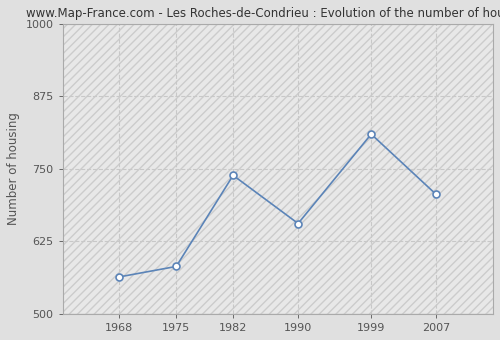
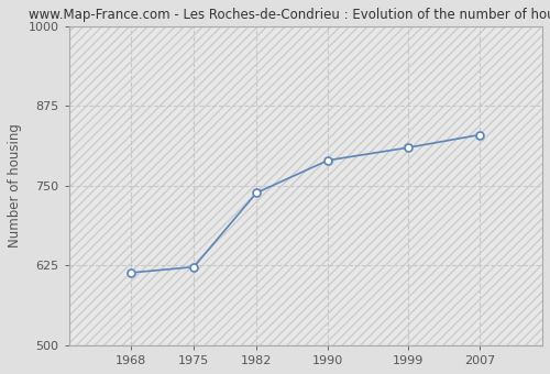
1968: 564 -> 614
1975: 582 -> 623
1990: 656 -> 790
2007: 706 -> 830
